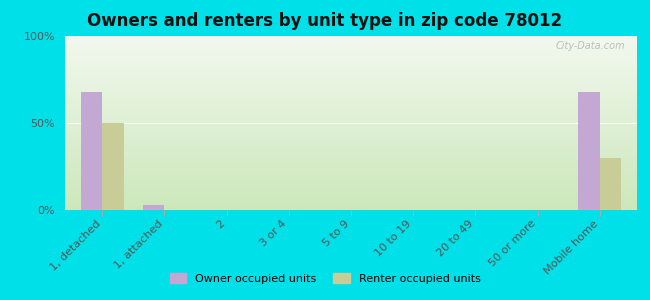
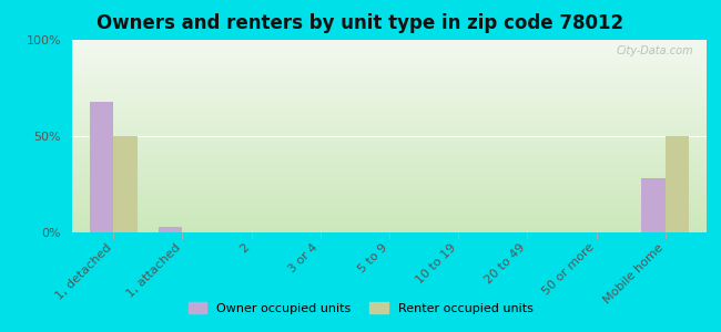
Owner occupied units/Mobile home: 68% -> 28%
Renter occupied units/Mobile home: 30% -> 50%
